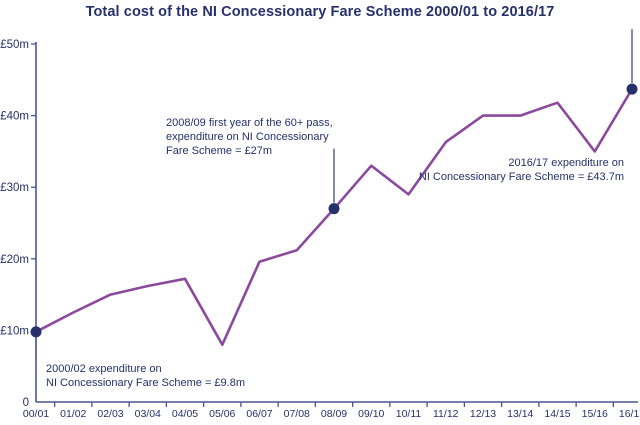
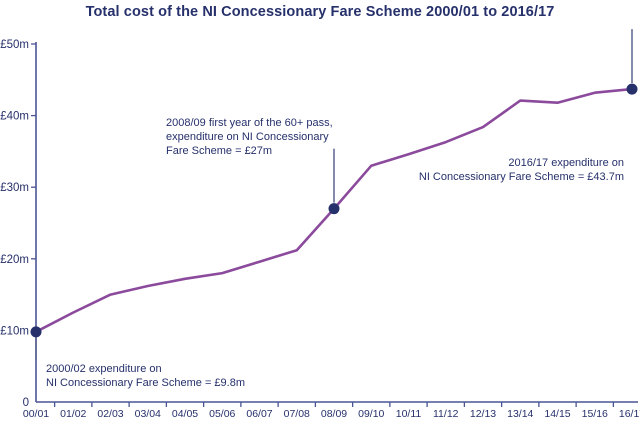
05/06: £8m -> £18m
10/11: £29m -> £35m
12/13: £40m -> £38m
13/14: £40m -> £42m
15/16: £35m -> £43m
